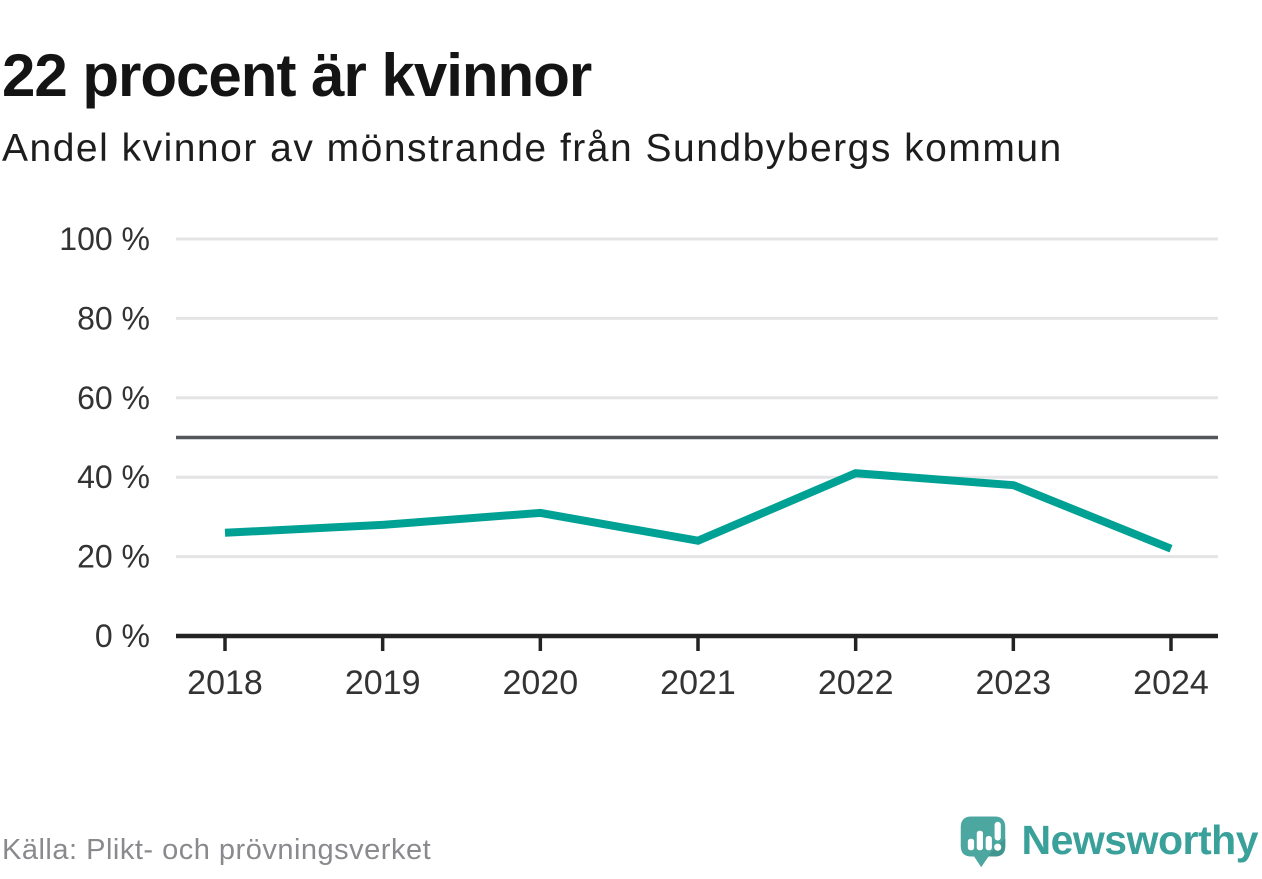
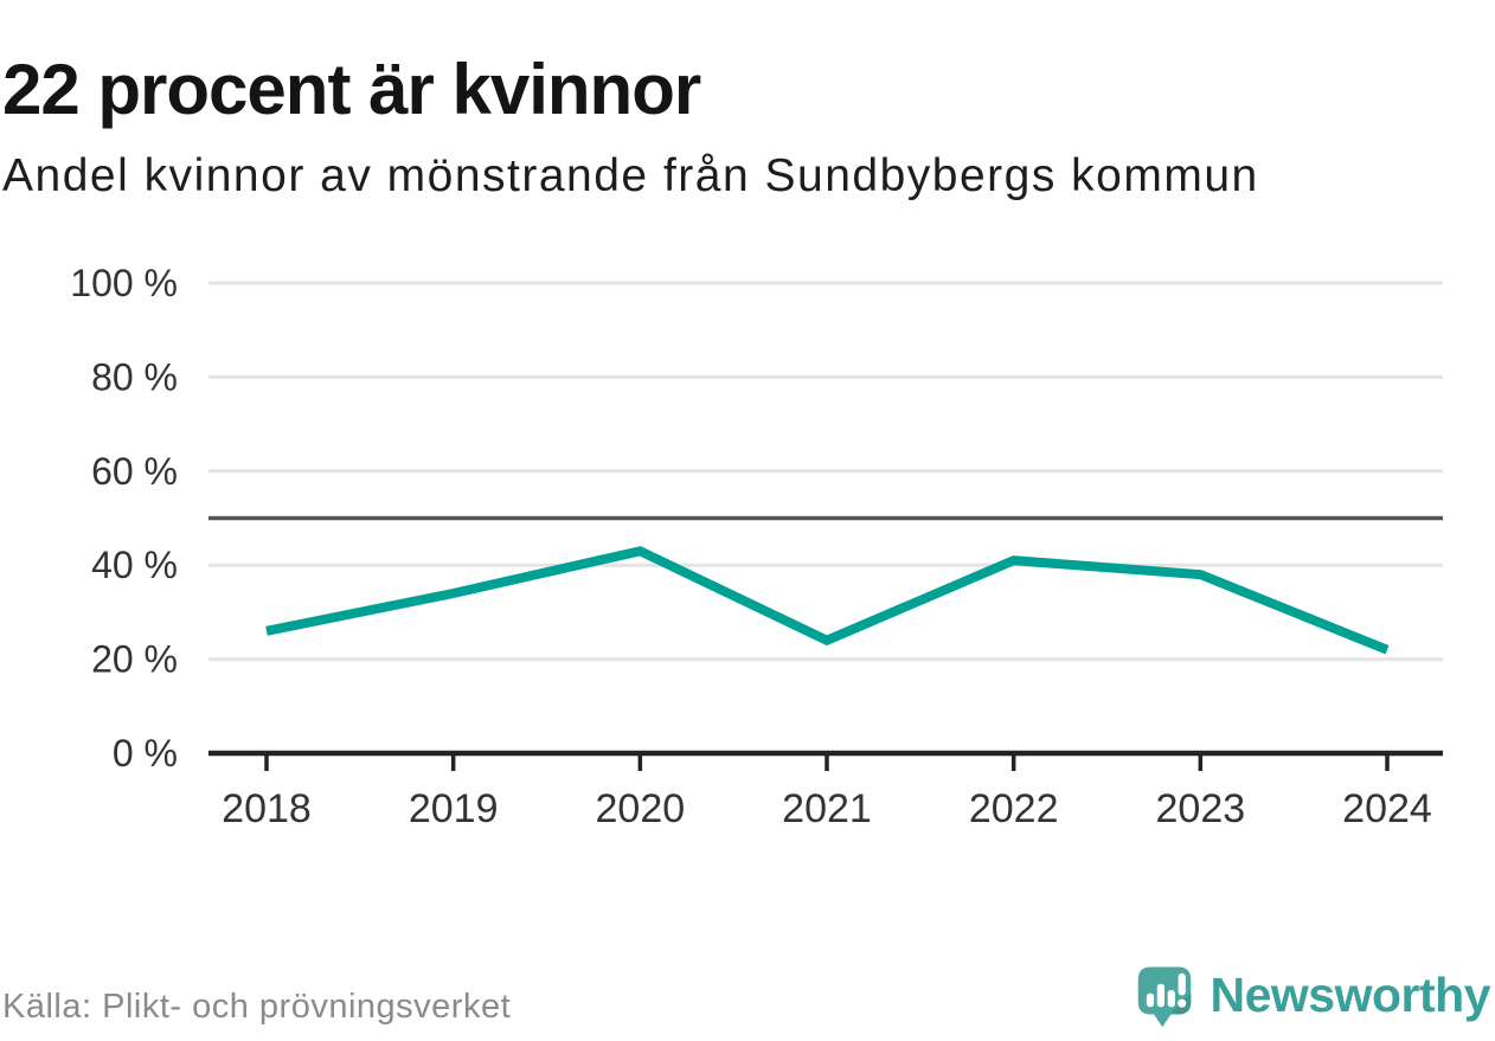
2019: 28% -> 34%
2020: 31% -> 43%
